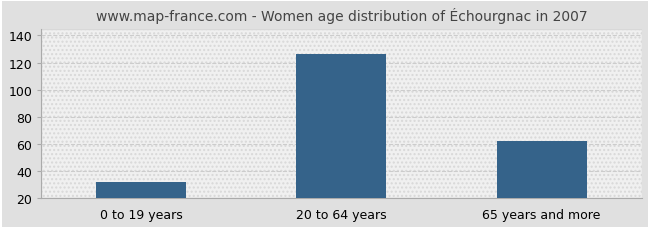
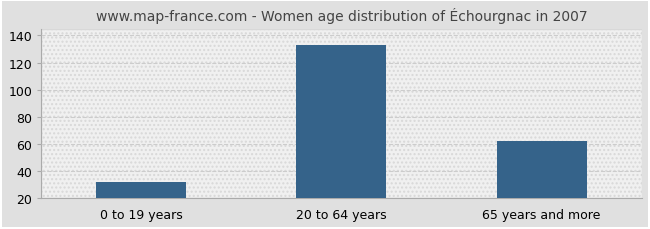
20 to 64 years: 126 -> 133
